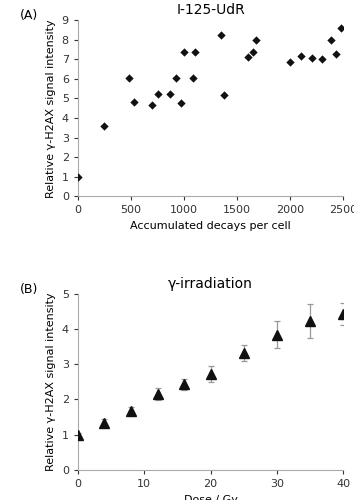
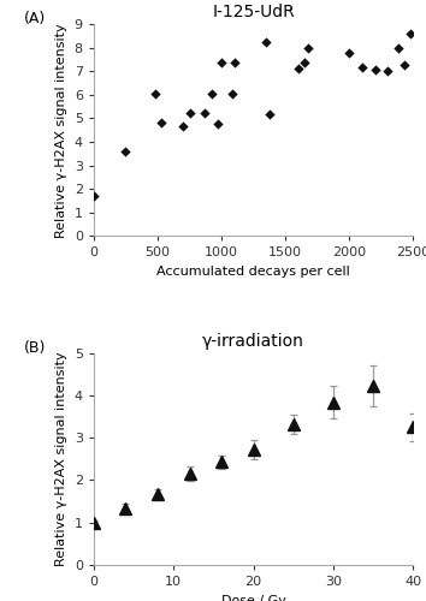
I-125-UdR/0: 1.0 -> 1.7
I-125-UdR/2000: 6.8 -> 7.8
γ-irradiation/40: 4.42 -> 3.25
